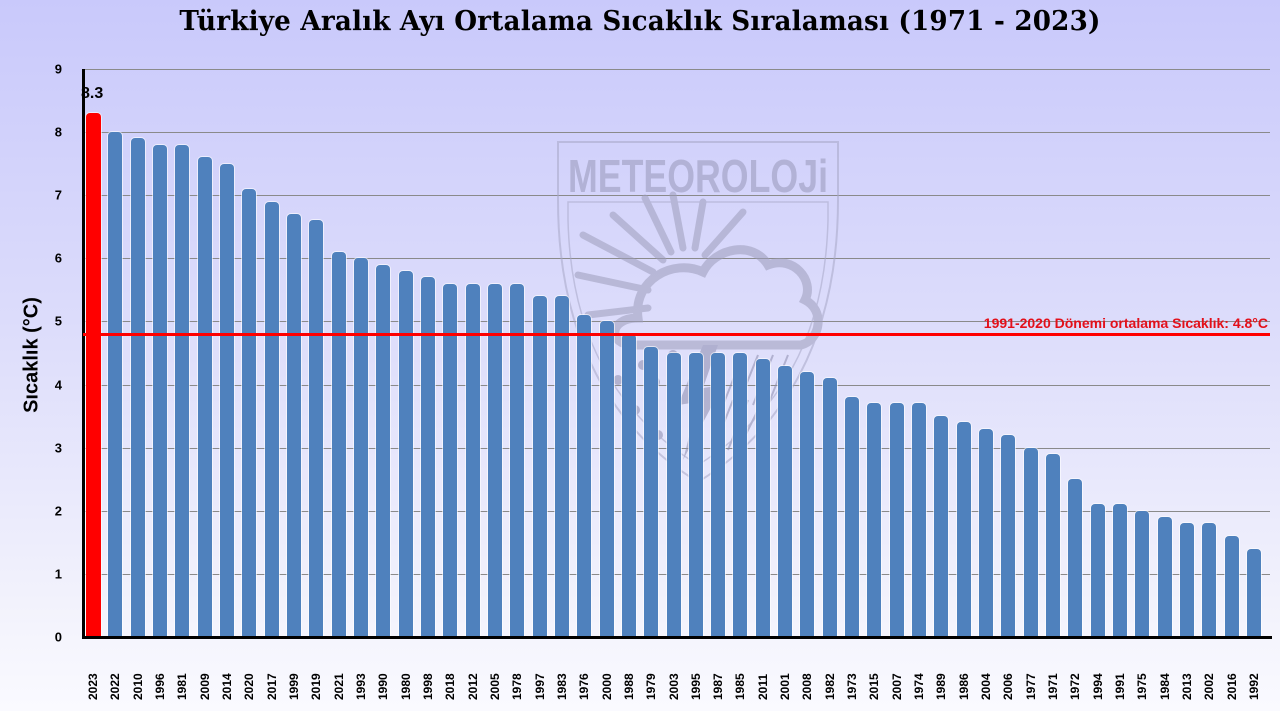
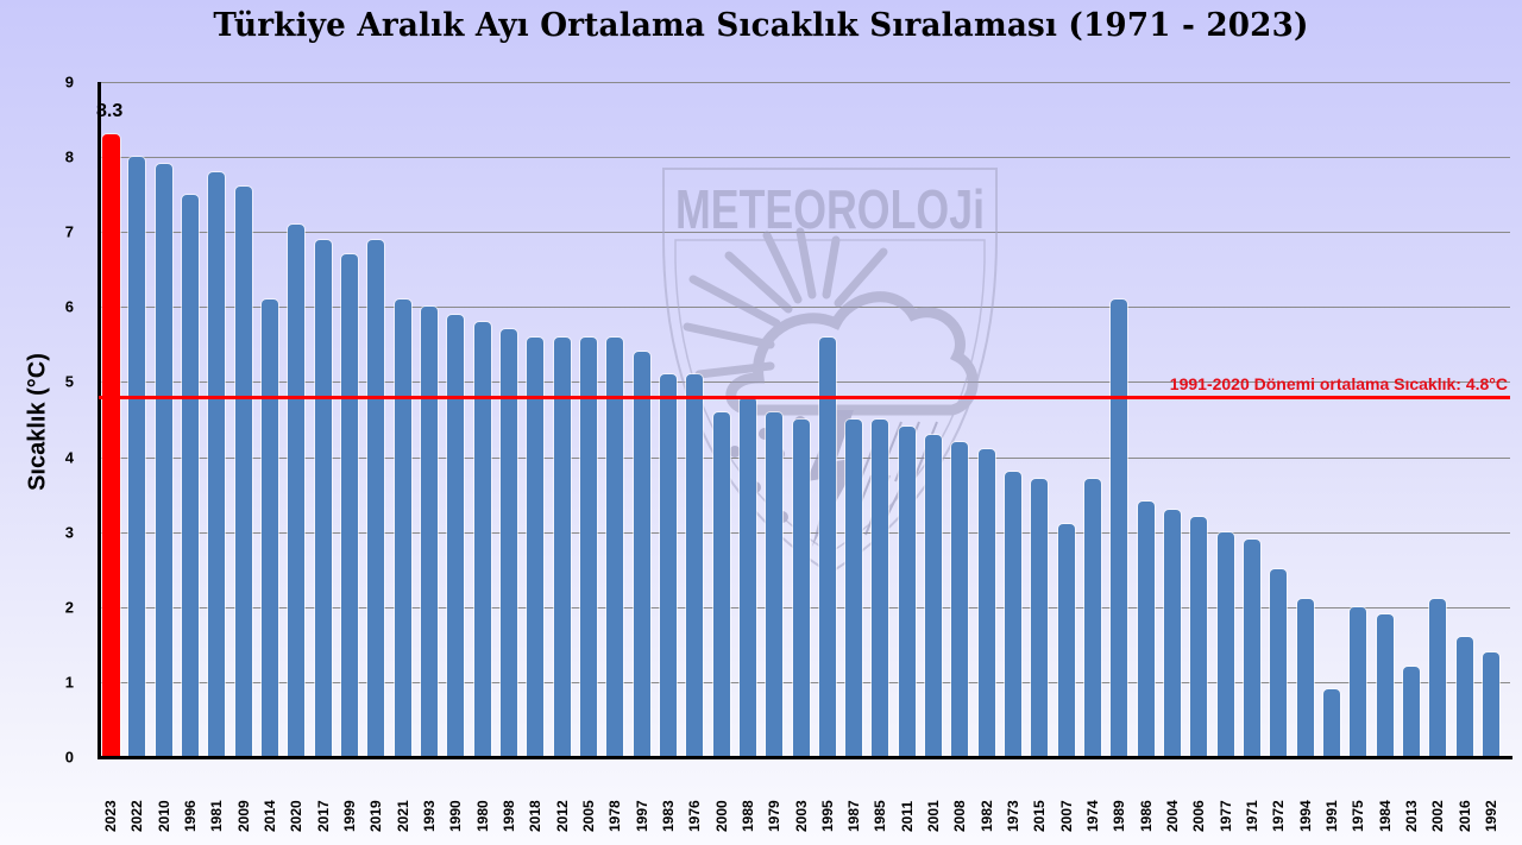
1996: 7.8 -> 7.5
2014: 7.5 -> 6.1
2019: 6.6 -> 6.9
1983: 5.4 -> 5.1
2000: 5.0 -> 4.6
1995: 4.5 -> 5.6
2007: 3.7 -> 3.1
1989: 3.5 -> 6.1
1991: 2.1 -> 0.9
2013: 1.8 -> 1.2
2002: 1.8 -> 2.1
